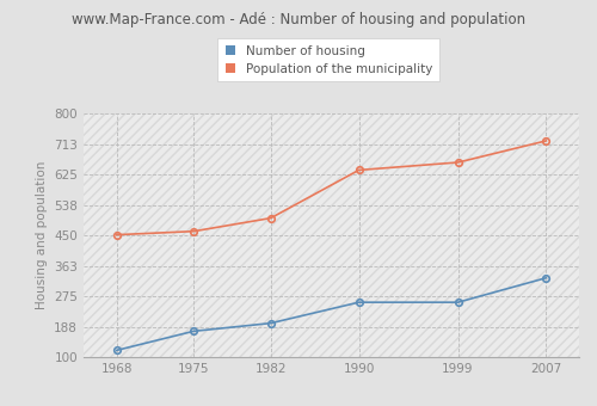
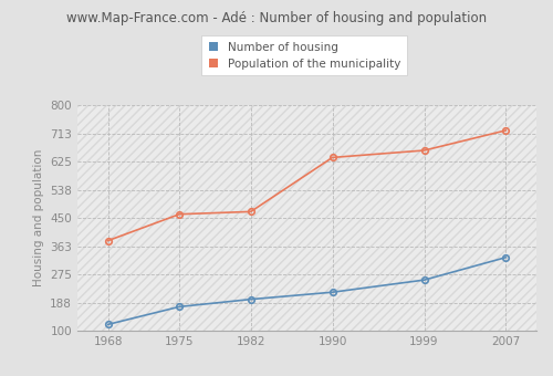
Population of the municipality/1968: 452 -> 380
Population of the municipality/1982: 500 -> 470
Number of housing/1990: 258 -> 220
